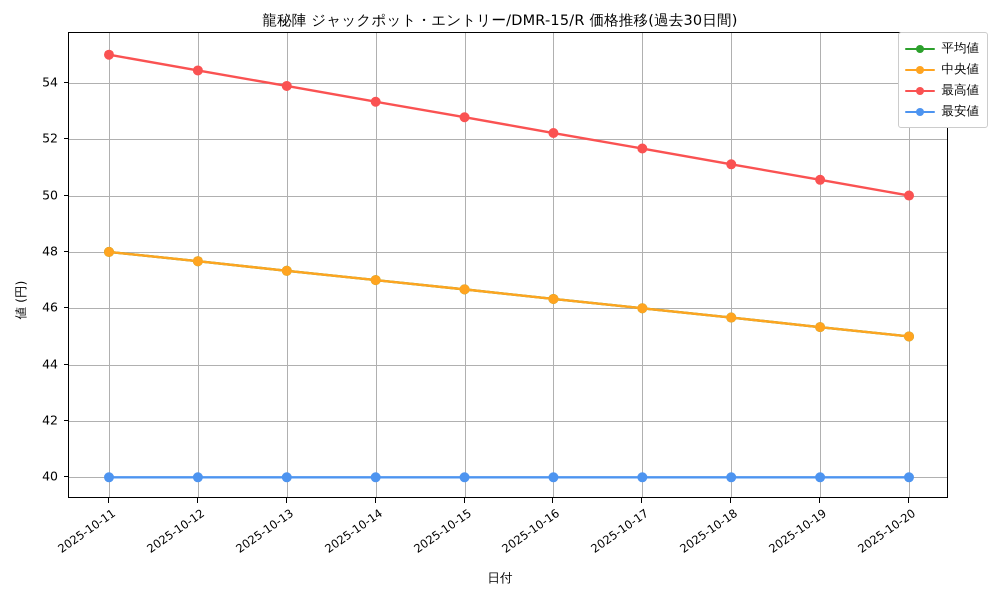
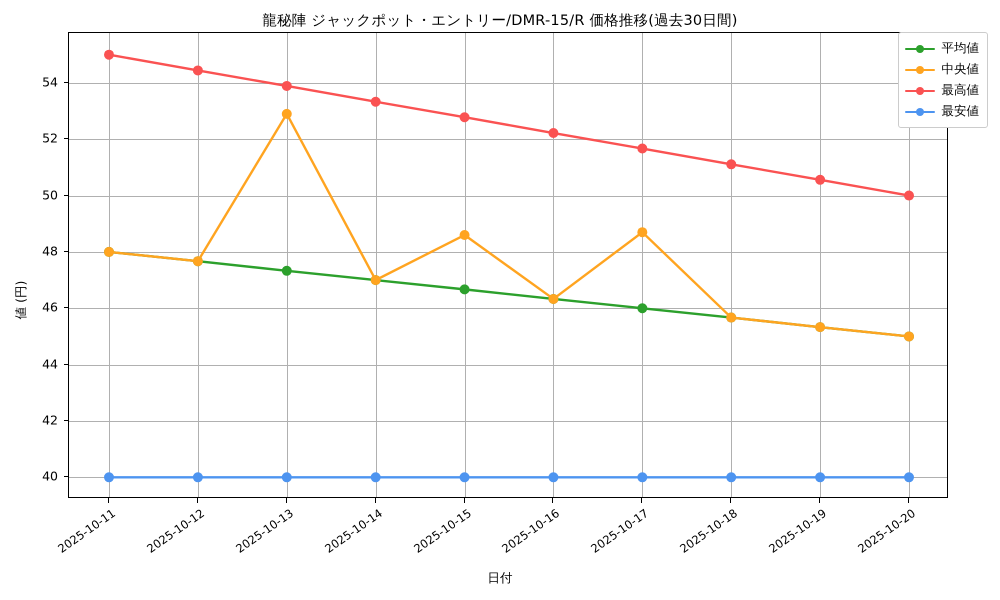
中央値/2025-10-13: 47.3 -> 52.9
中央値/2025-10-15: 46.7 -> 48.6
中央値/2025-10-17: 46.0 -> 48.7
